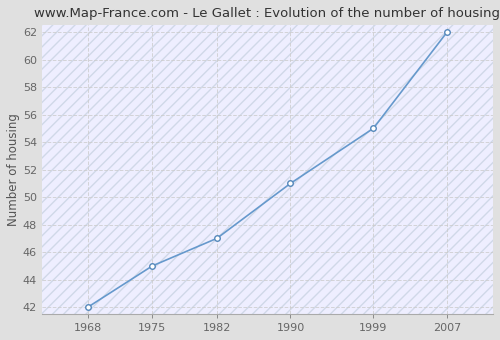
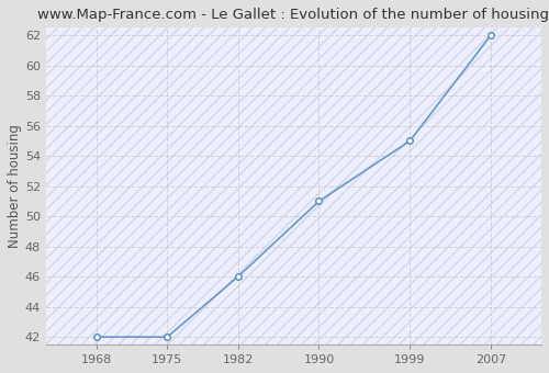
1975: 45 -> 42
1982: 47 -> 46
